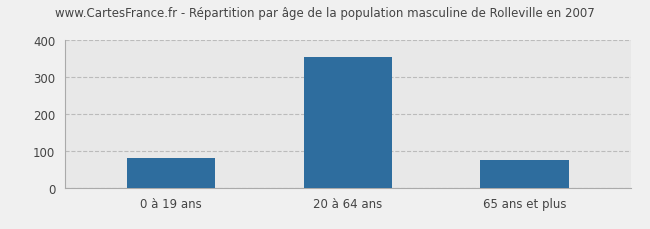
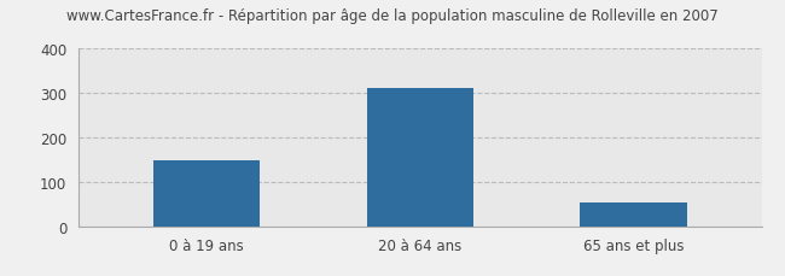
0 à 19 ans: 80 -> 148
20 à 64 ans: 355 -> 311
65 ans et plus: 75 -> 52
